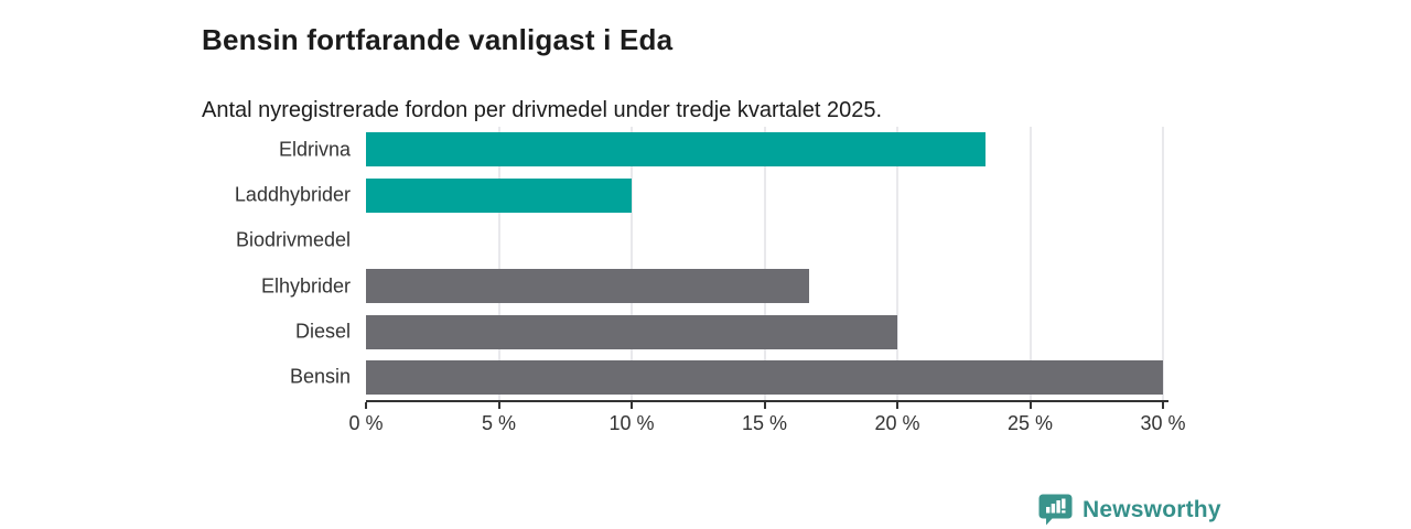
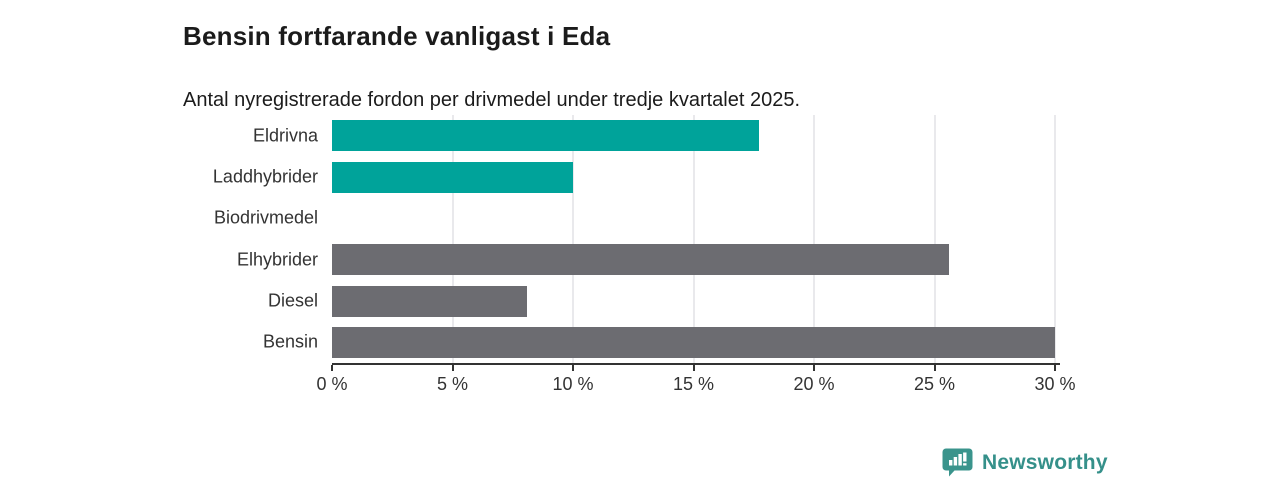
Eldrivna: 23.3% -> 17.7%
Elhybrider: 16.7% -> 25.6%
Diesel: 20.0% -> 8.1%
